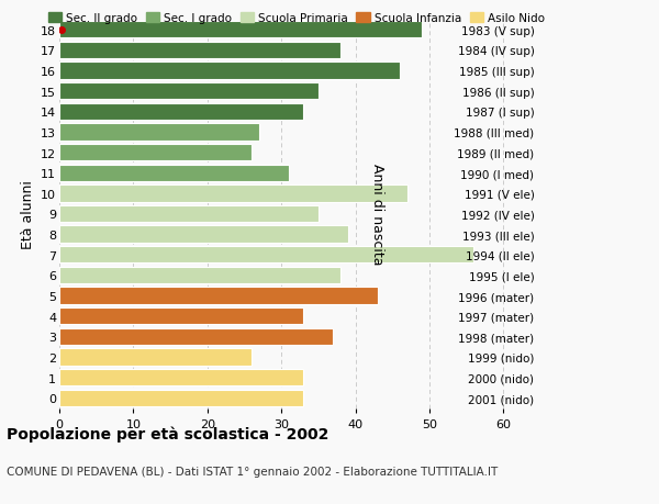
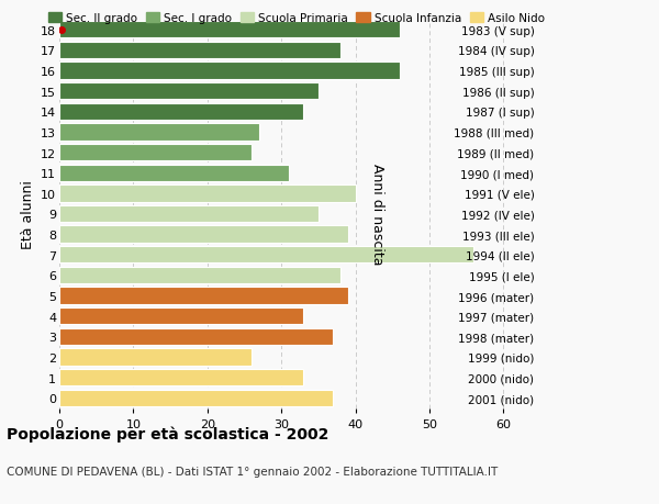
18: 49 -> 46
10: 47 -> 40
5: 43 -> 39
0: 33 -> 37
